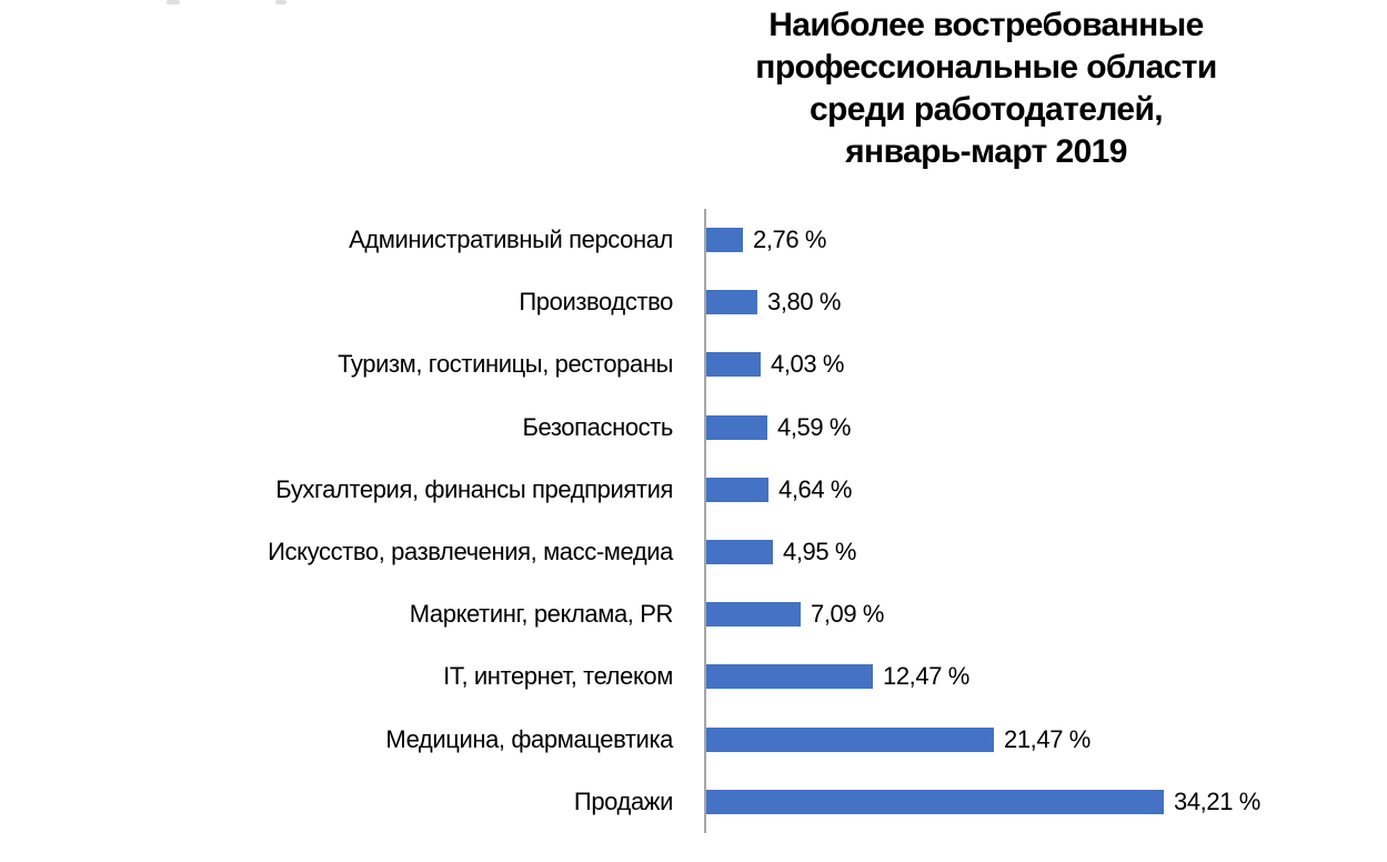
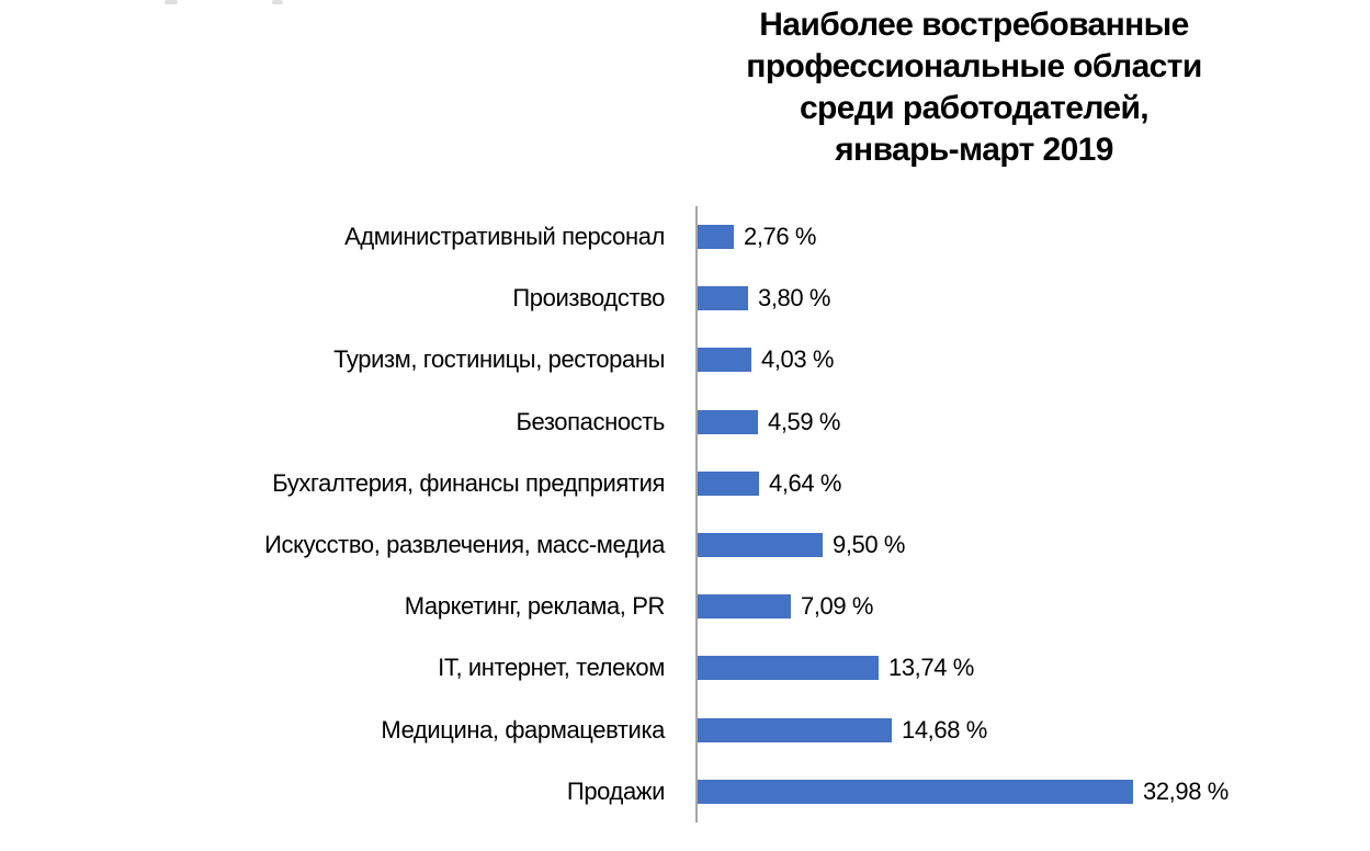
Искусство, развлечения, масс-медиа: 4,95 -> 9,50
IT, интернет, телеком: 12,47 -> 13,74
Медицина, фармацевтика: 21,47 -> 14,68
Продажи: 34,21 -> 32,98
